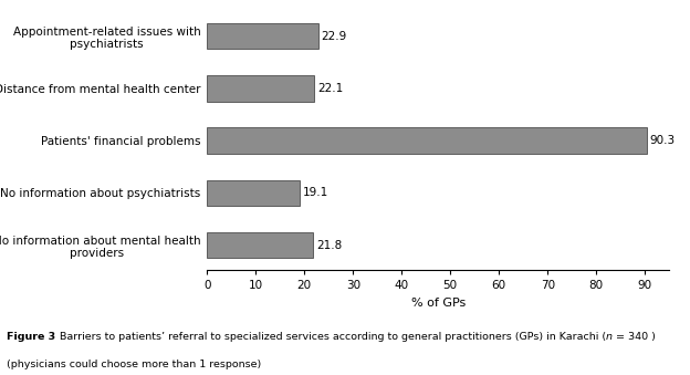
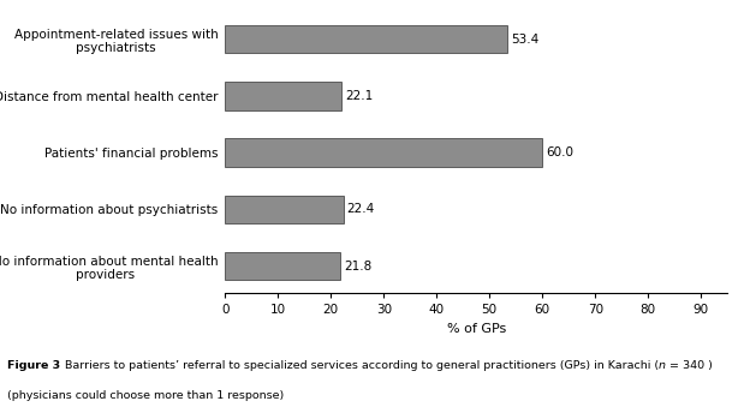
Appointment-related issues with psychiatrists: 22.9 -> 53.4
Patients' financial problems: 90.3 -> 60.0
No information about psychiatrists: 19.1 -> 22.4
